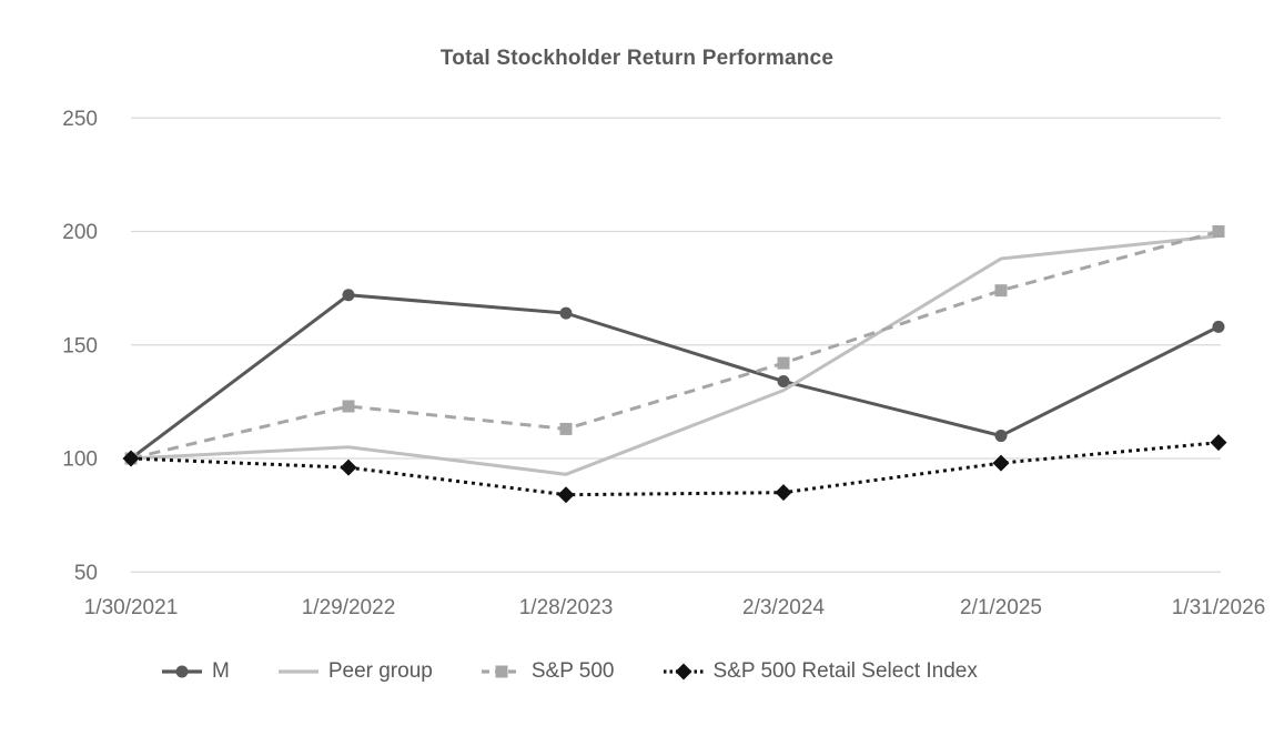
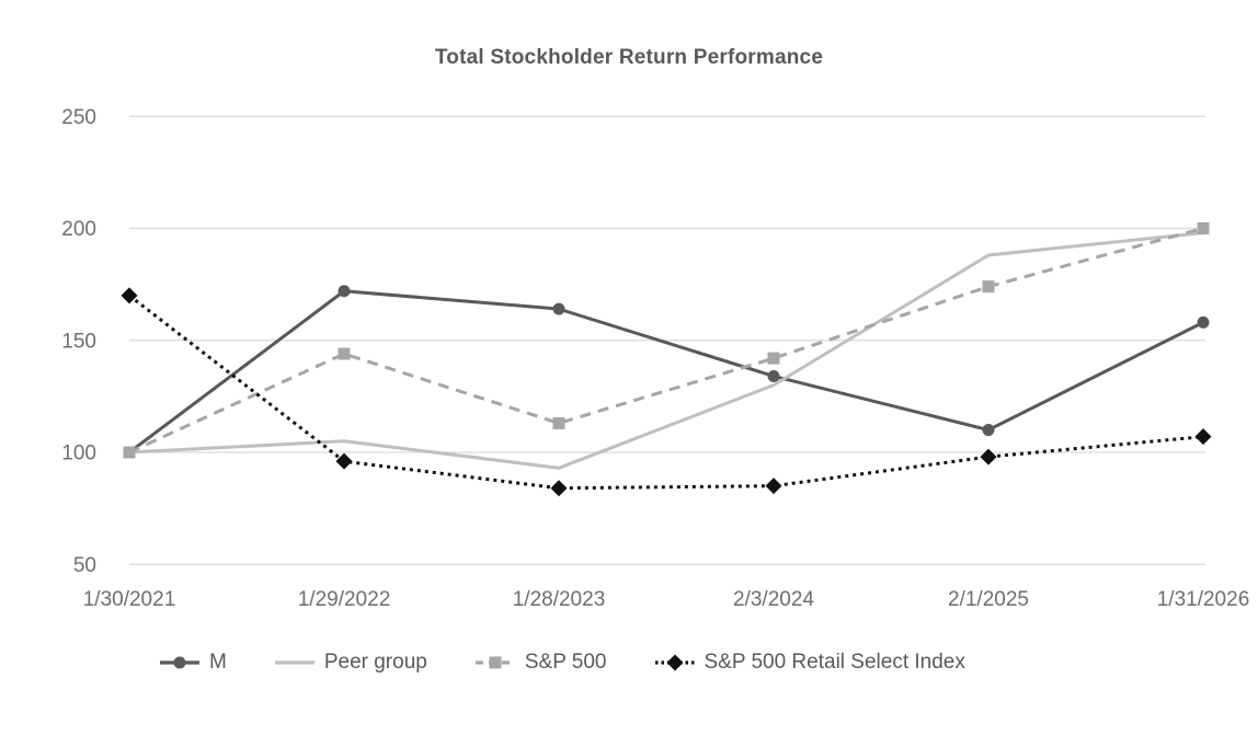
S&P 500 Retail Select Index/1/30/2021: 100 -> 170
S&P 500/1/29/2022: 123 -> 144
